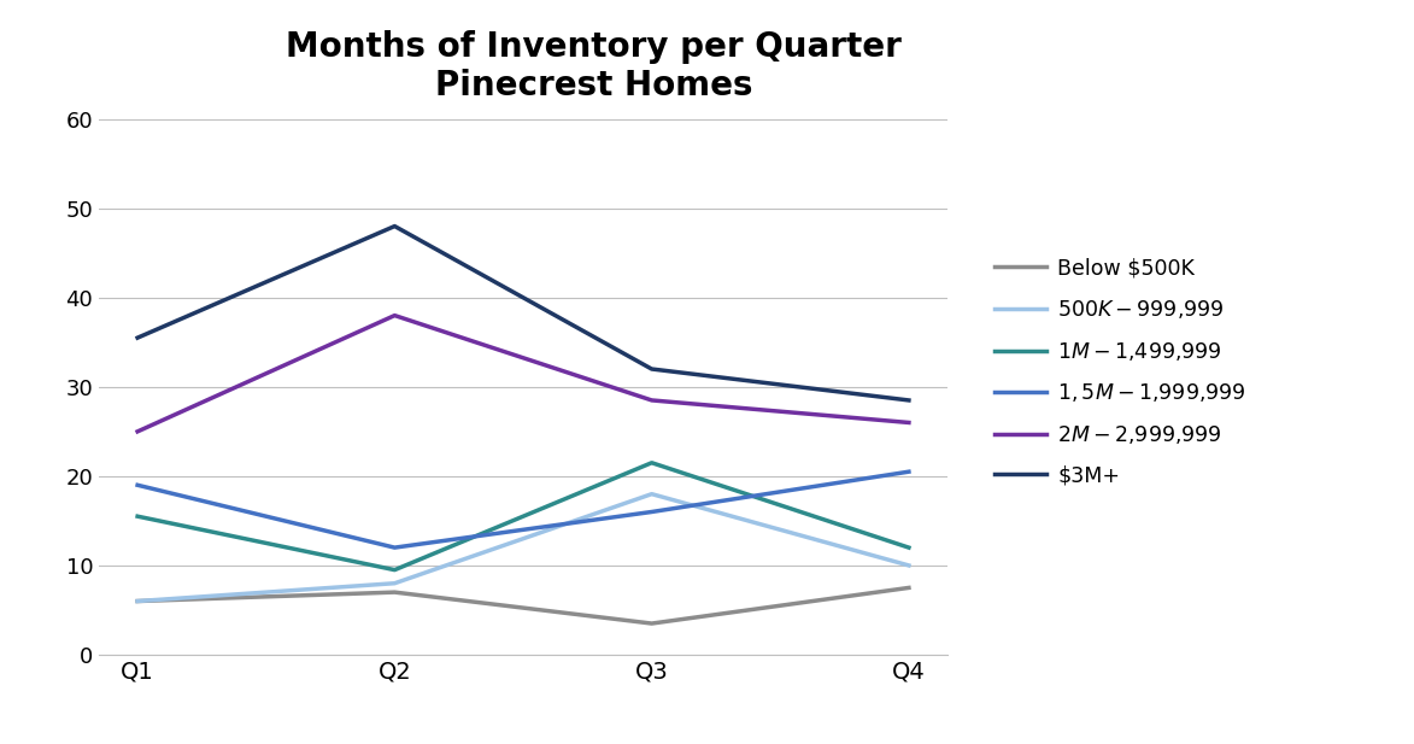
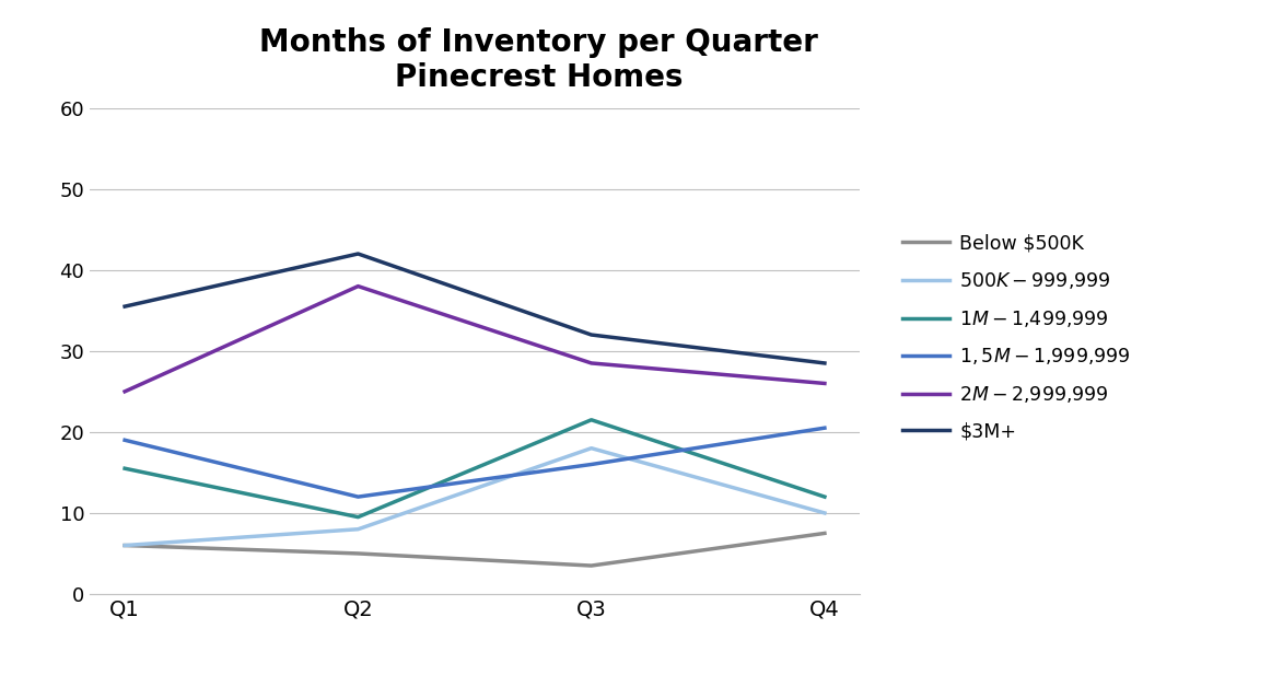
Below $500K/Q2: 7.0 -> 5.0
$3M+/Q2: 48.0 -> 42.0
